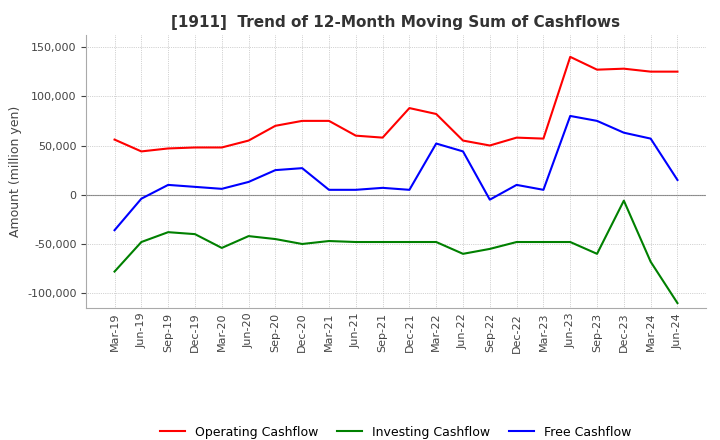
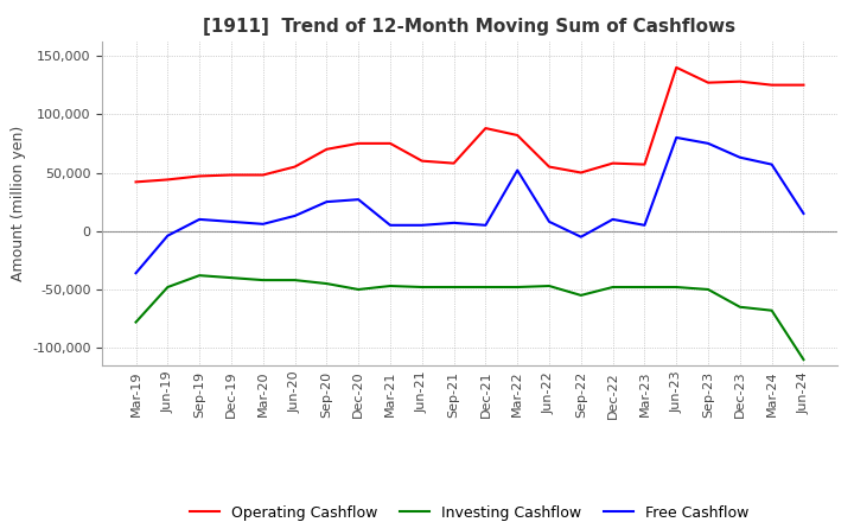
Operating Cashflow/Mar-19: 56,000 -> 42,000
Investing Cashflow/Mar-20: -54,000 -> -42,000
Investing Cashflow/Jun-22: -60,000 -> -47,000
Free Cashflow/Jun-22: 44,000 -> 8,000
Investing Cashflow/Sep-23: -60,000 -> -50,000
Investing Cashflow/Dec-23: -6,000 -> -65,000
